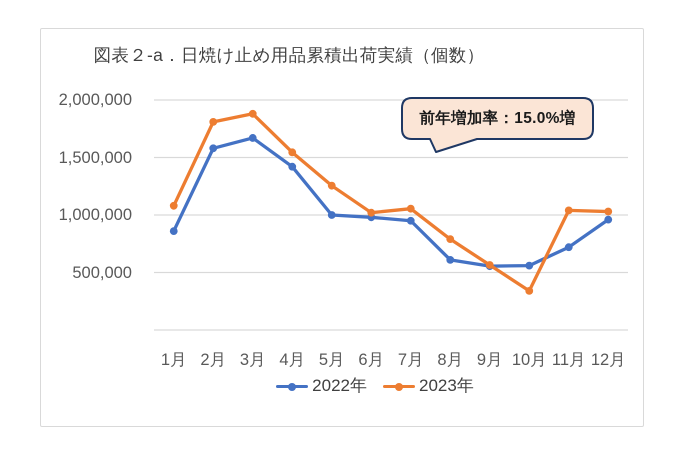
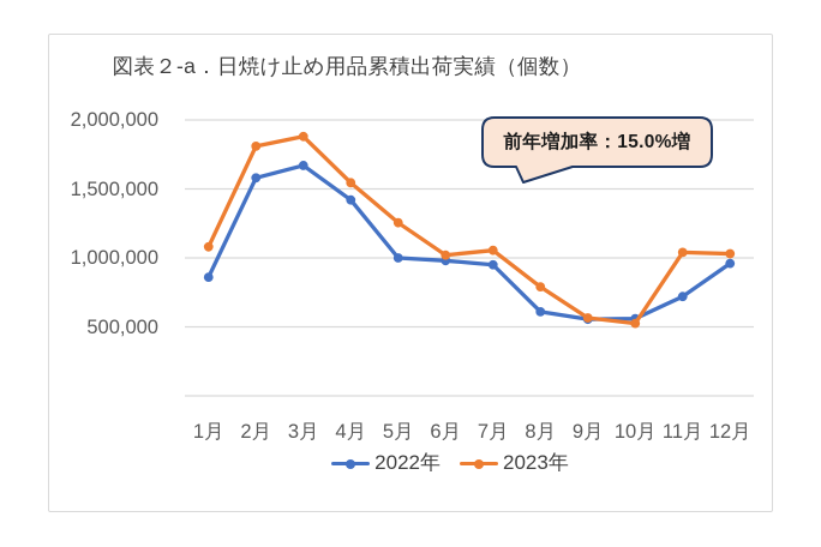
2023年/10月: 340000 -> 520000
